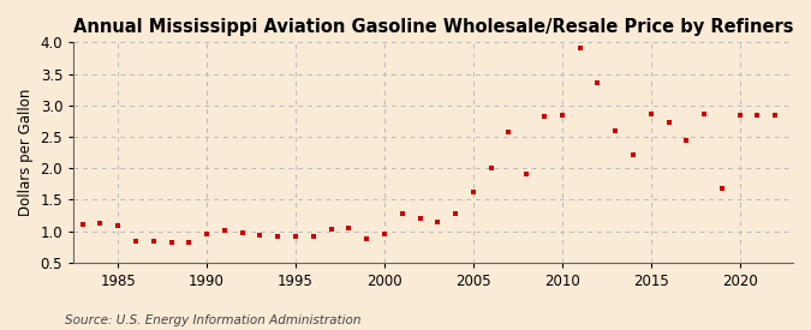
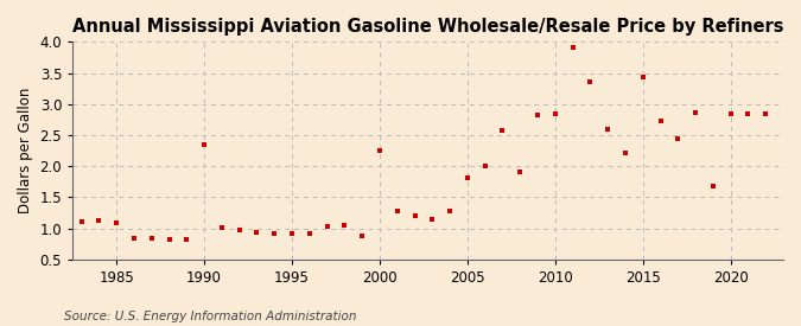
1990: 0.95 -> 2.34
2000: 0.96 -> 2.26
2005: 1.62 -> 1.82
2015: 2.87 -> 3.44
